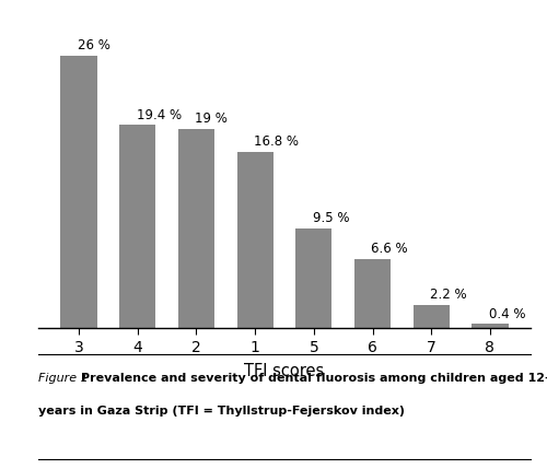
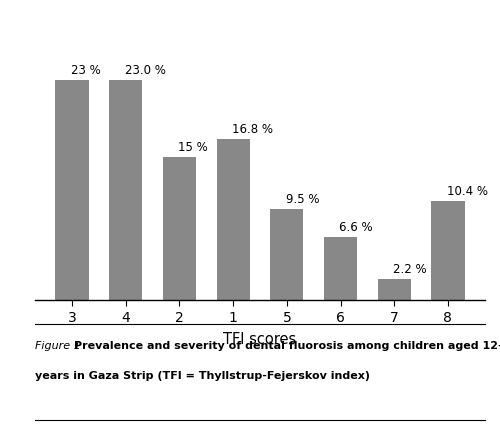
3: 26 -> 23
4: 19.4 -> 23.0
2: 19 -> 15
8: 0.4 -> 10.4
